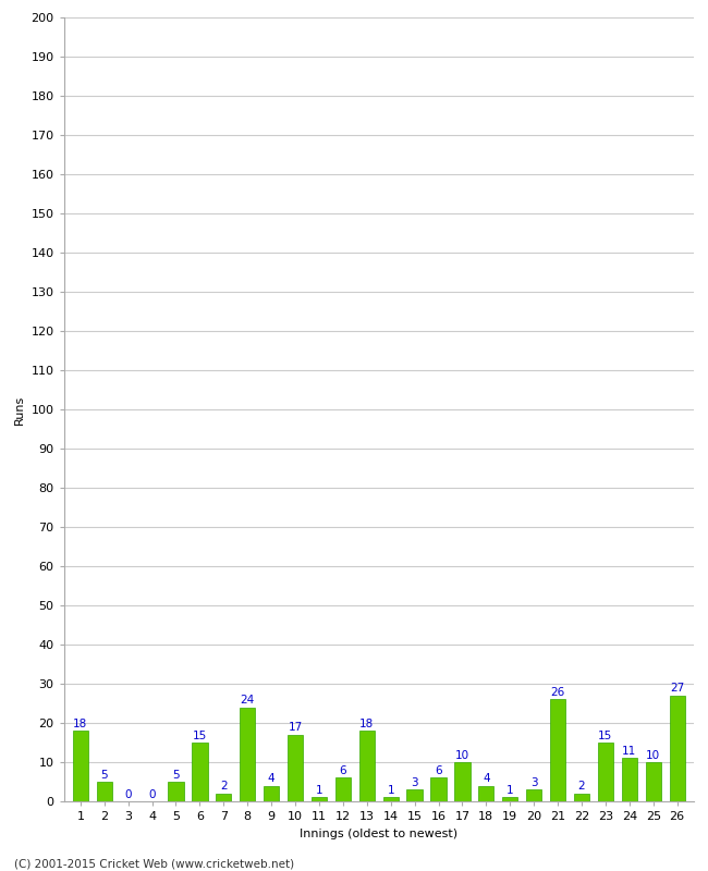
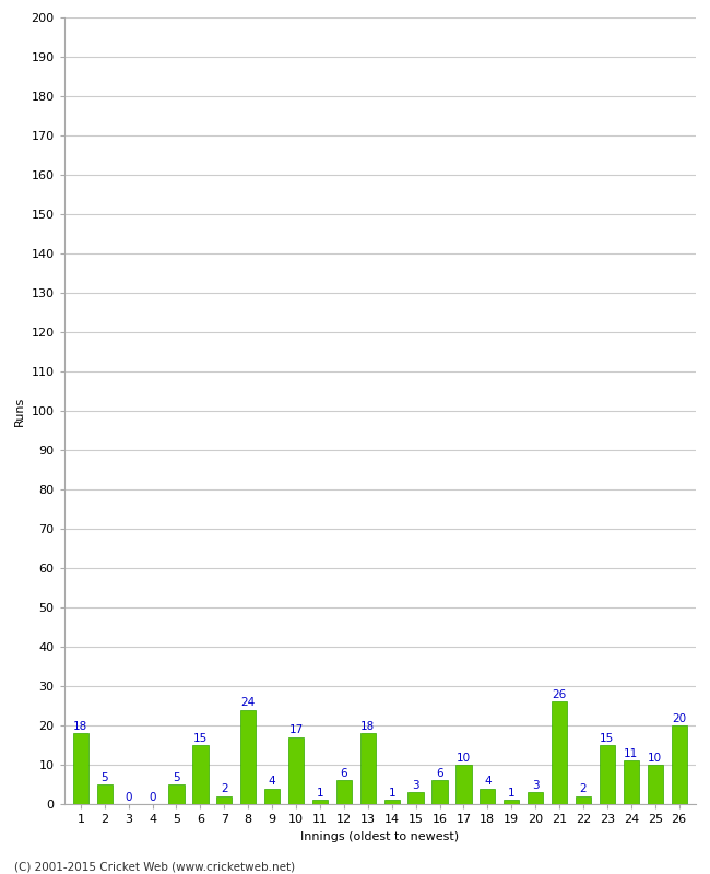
26: 27 -> 20
